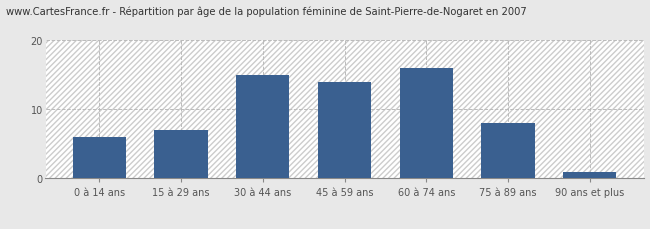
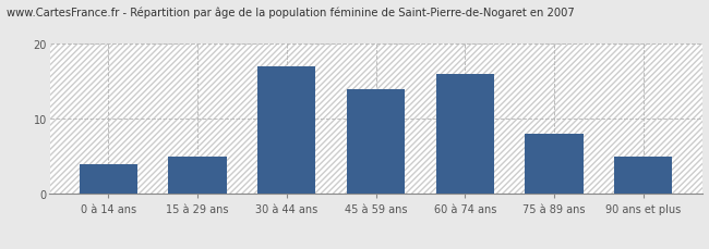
0 à 14 ans: 6 -> 4
15 à 29 ans: 7 -> 5
30 à 44 ans: 15 -> 17
90 ans et plus: 1 -> 5
